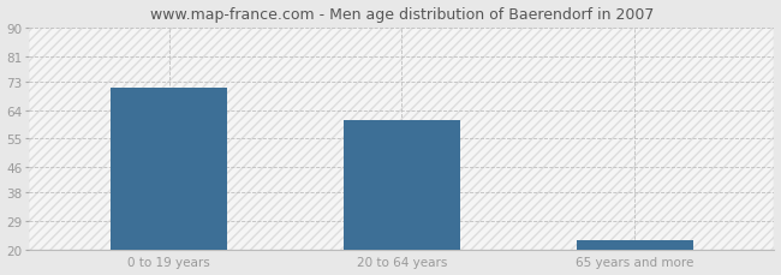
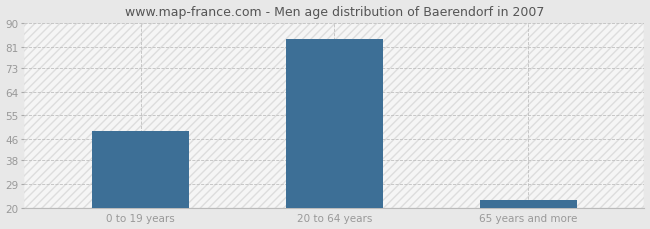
0 to 19 years: 71 -> 49
20 to 64 years: 61 -> 84
